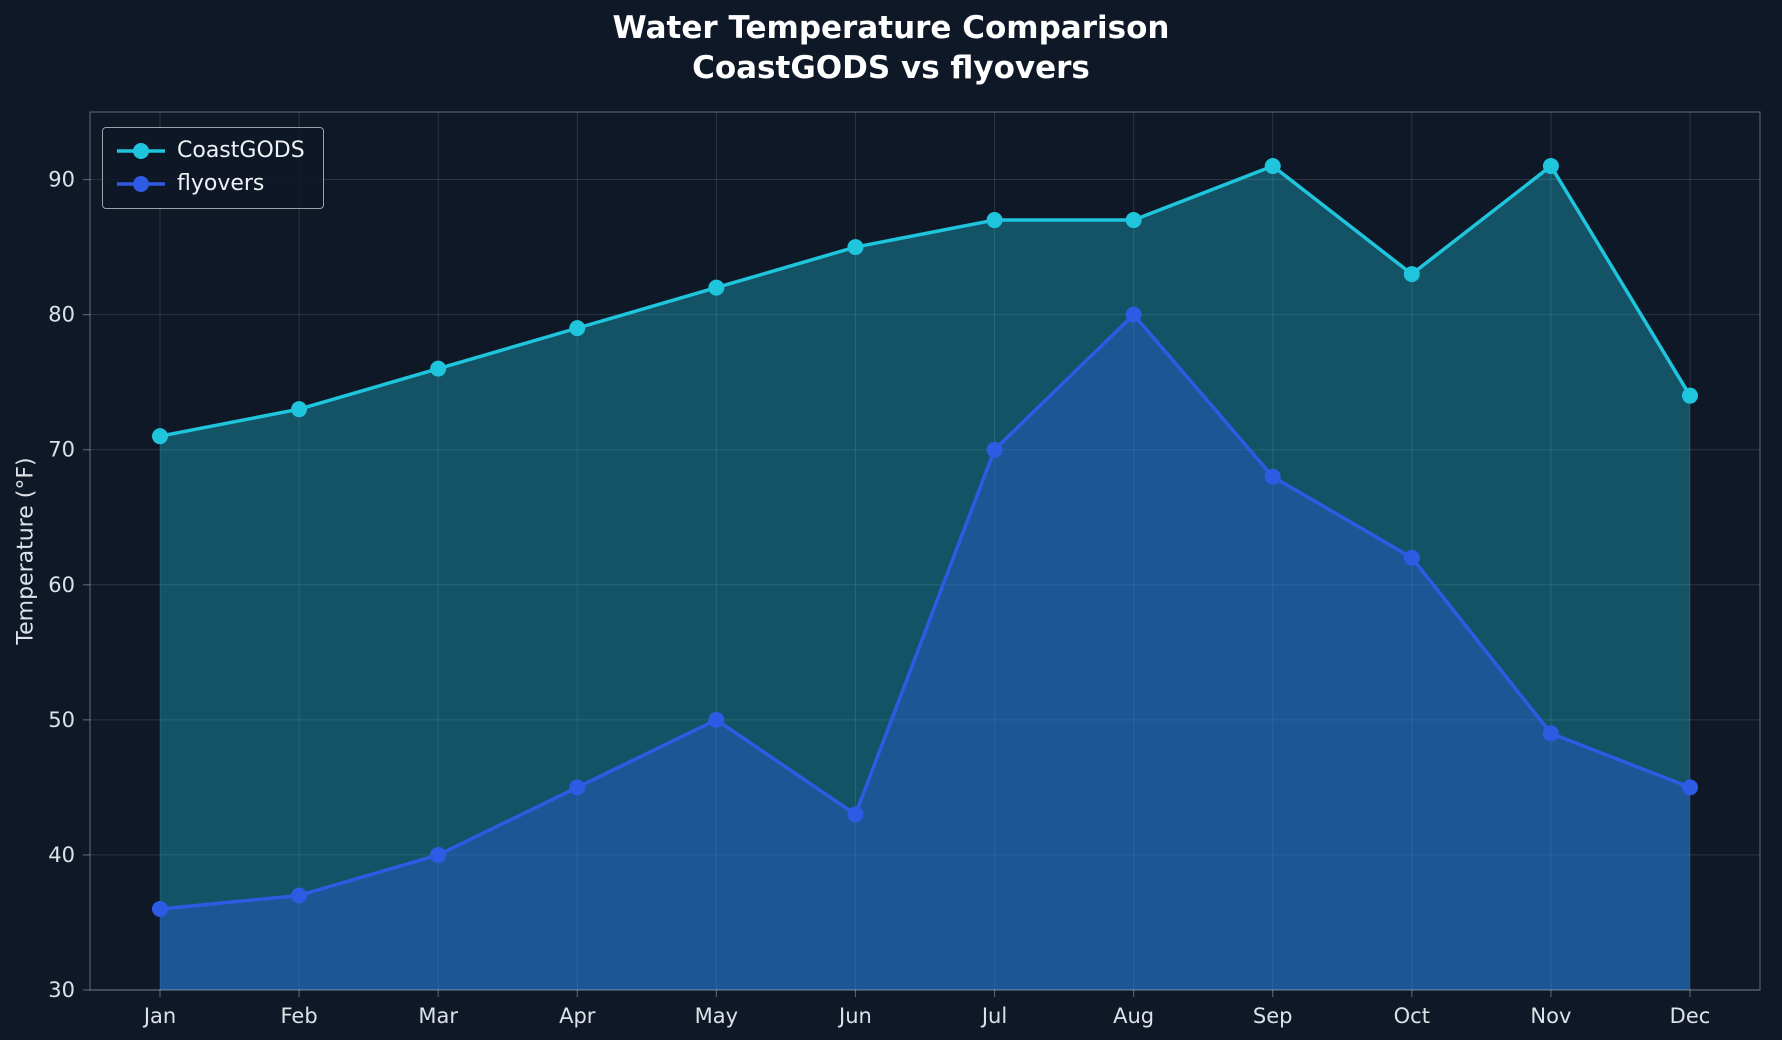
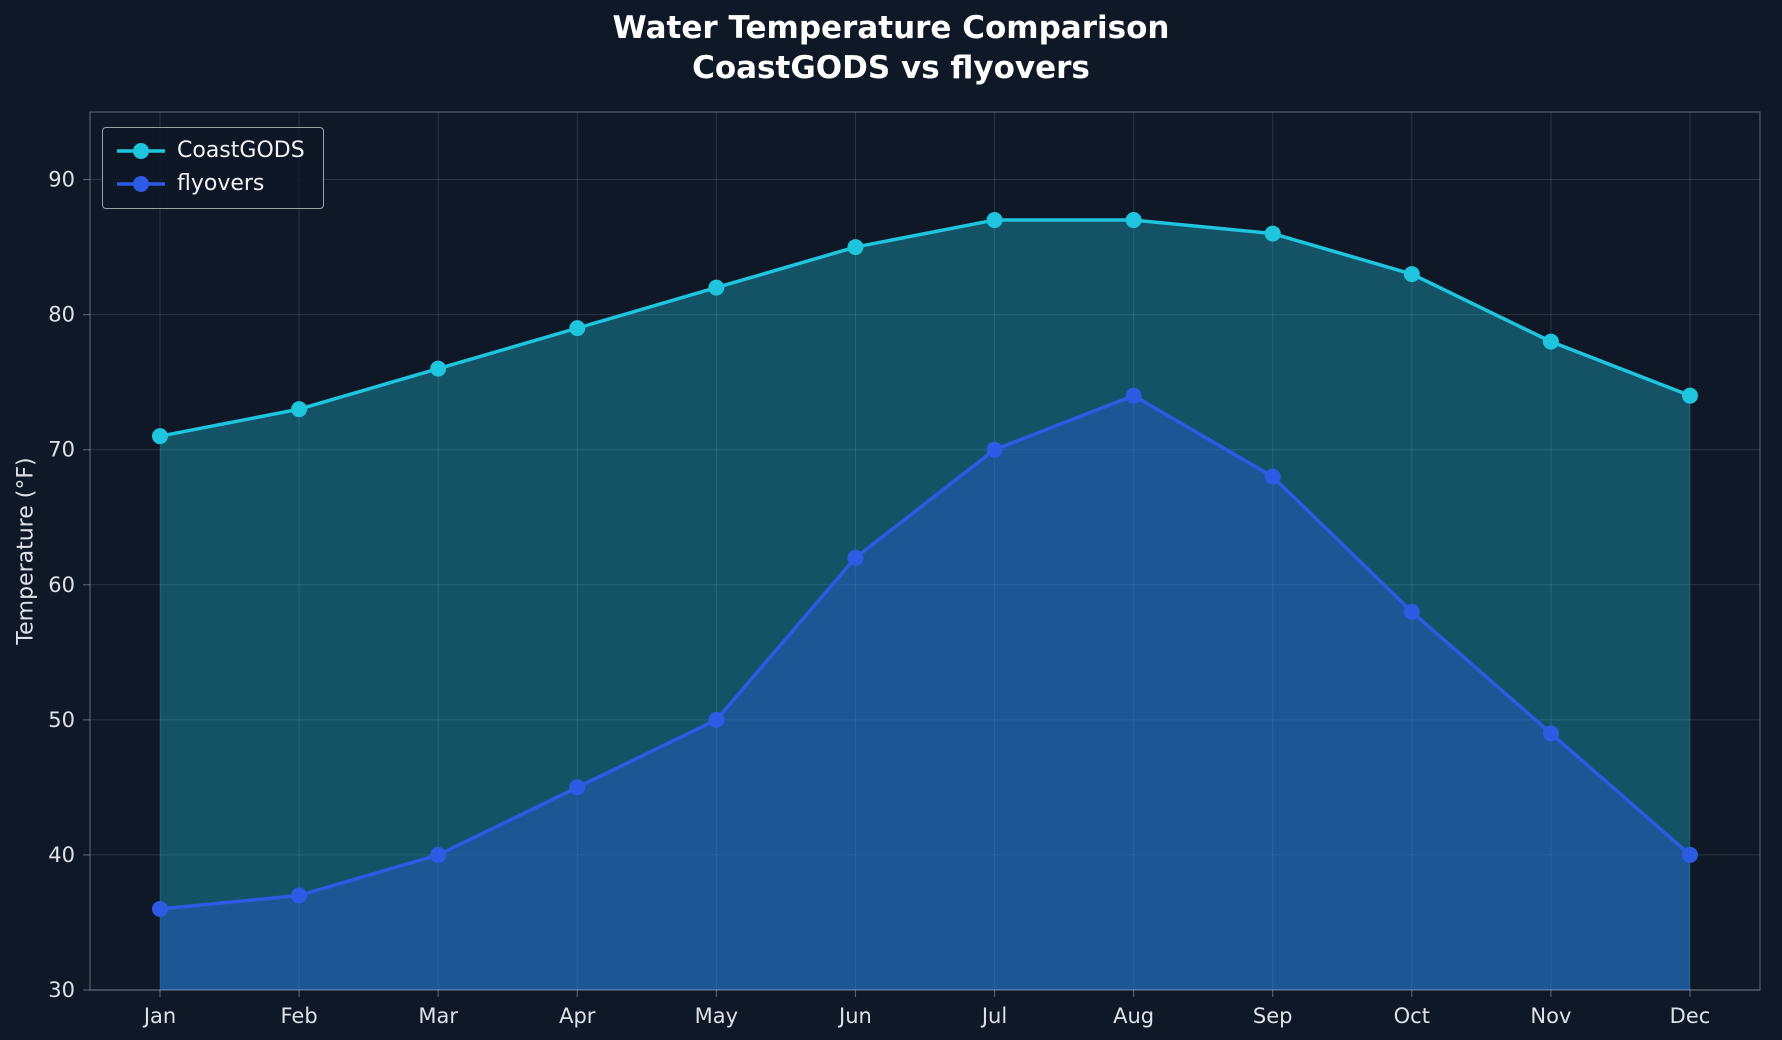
flyovers/Jun: 43 -> 62
flyovers/Aug: 80 -> 74
CoastGODS/Sep: 91 -> 86
flyovers/Oct: 62 -> 58
CoastGODS/Nov: 91 -> 78
flyovers/Dec: 45 -> 40
